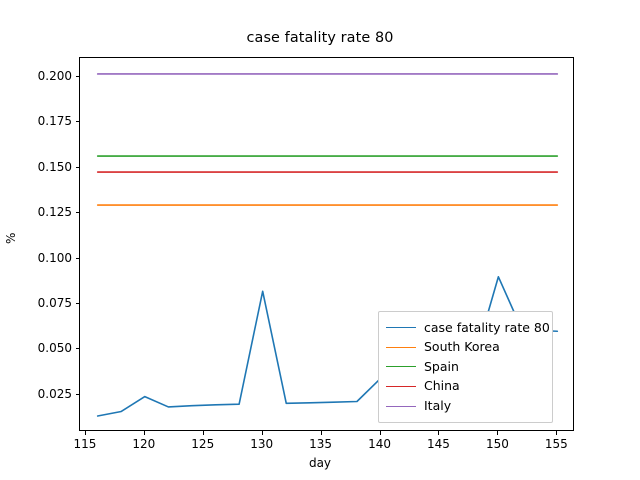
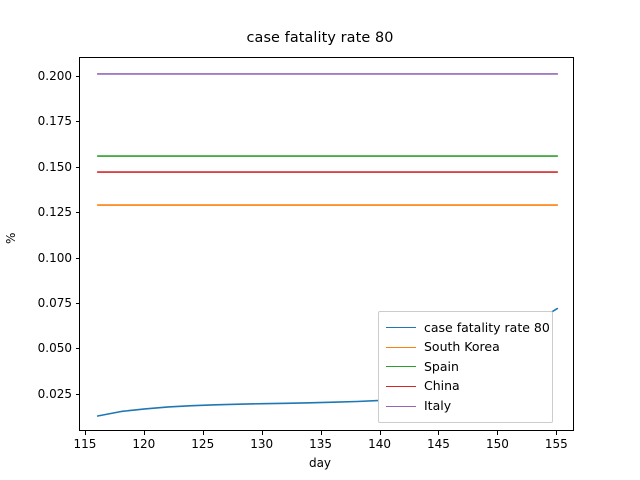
case fatality rate 80/120: 0.024 -> 0.017
case fatality rate 80/130: 0.082 -> 0.020
case fatality rate 80/140: 0.034 -> 0.022
case fatality rate 80/150: 0.090 -> 0.053
case fatality rate 80/155: 0.060 -> 0.072
